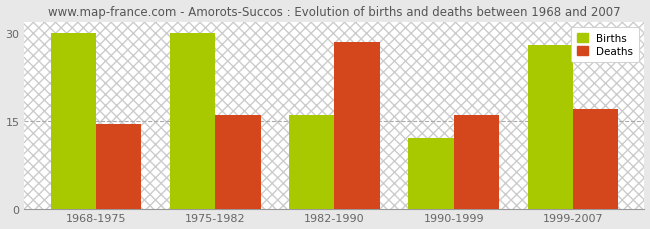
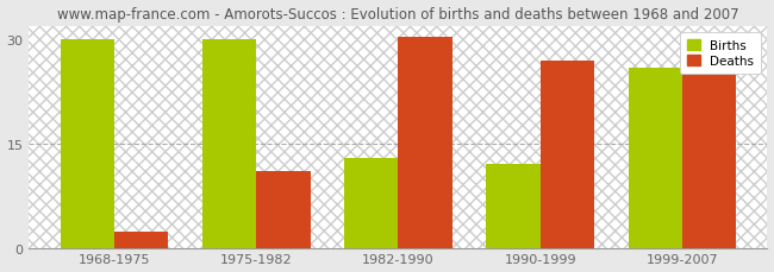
Deaths/1968-1975: 14.5 -> 2.4
Deaths/1975-1982: 16.0 -> 11.0
Births/1982-1990: 16 -> 13
Deaths/1982-1990: 28.5 -> 30.4
Deaths/1990-1999: 16.0 -> 27.0
Births/1999-2007: 28 -> 26
Deaths/1999-2007: 17.0 -> 25.0
